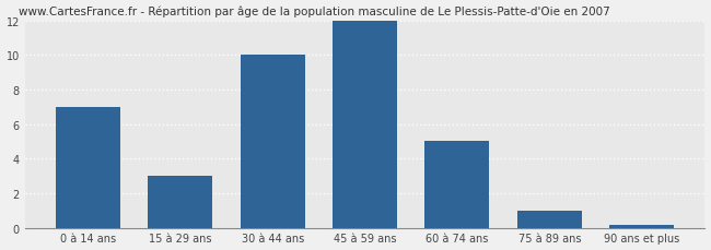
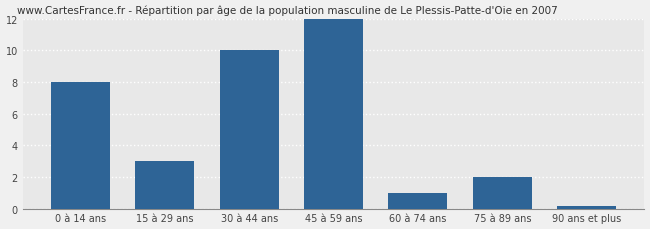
0 à 14 ans: 7.0 -> 8.0
60 à 74 ans: 5.0 -> 1.0
75 à 89 ans: 1.0 -> 2.0
